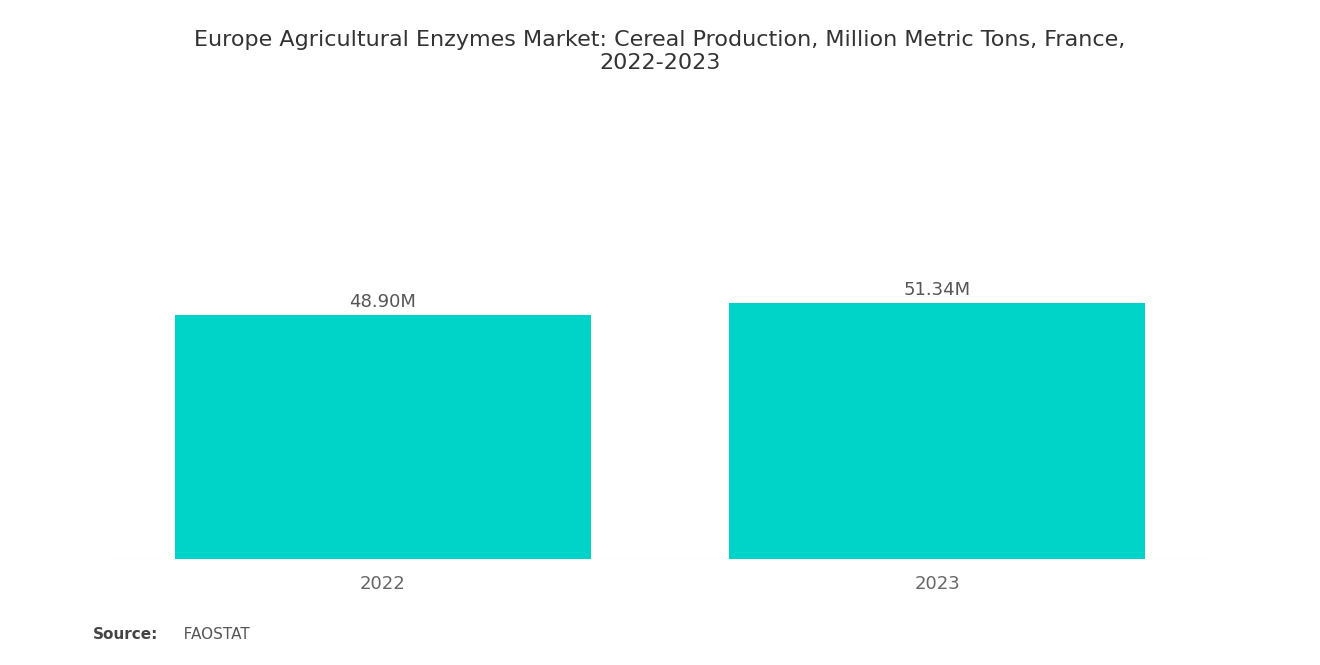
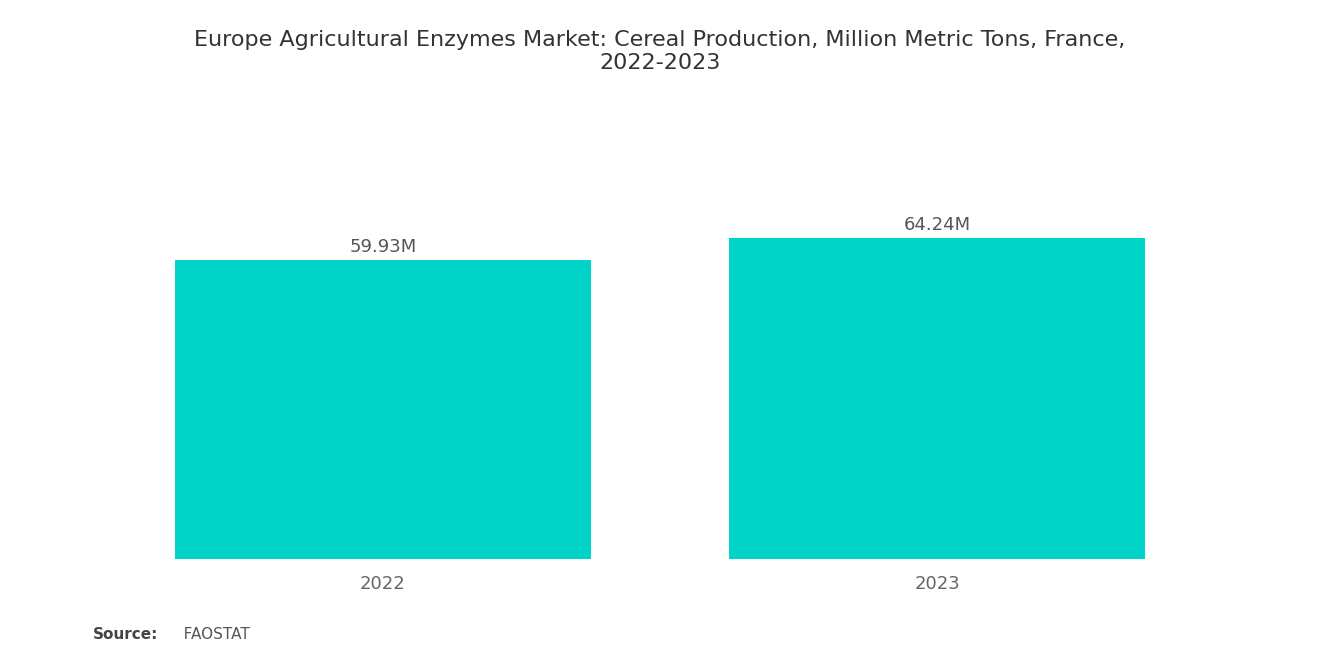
2022: 48.90M -> 59.93M
2023: 51.34M -> 64.24M
